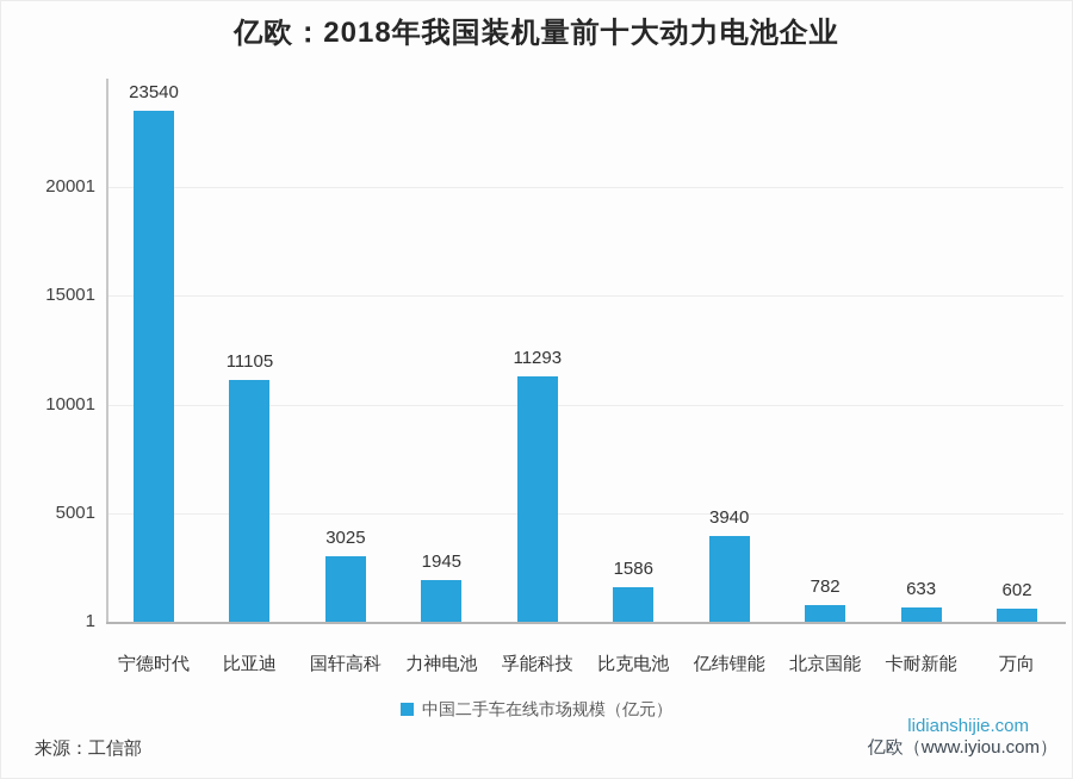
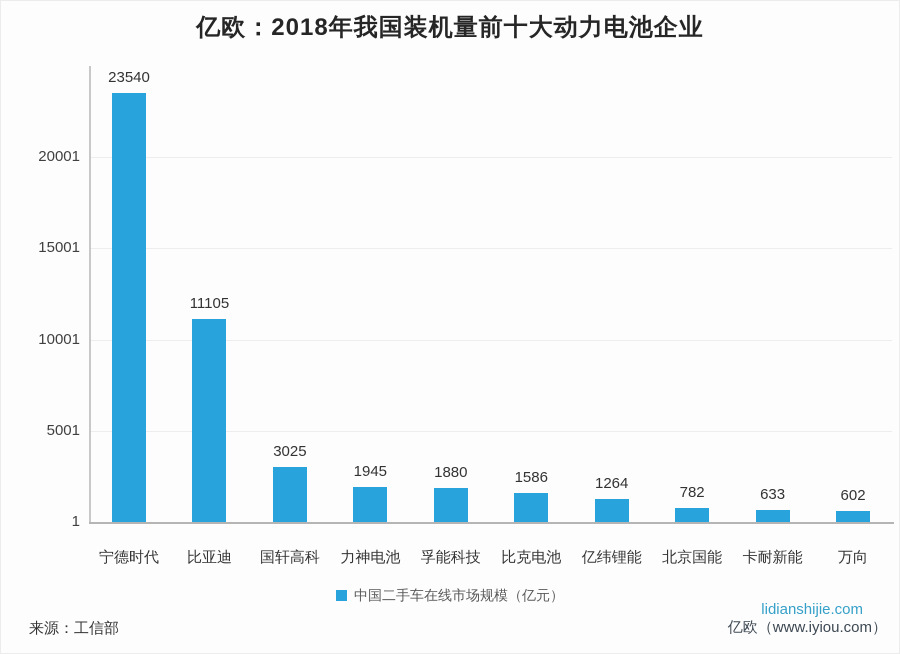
孚能科技: 11293 -> 1880
亿纬锂能: 3940 -> 1264
